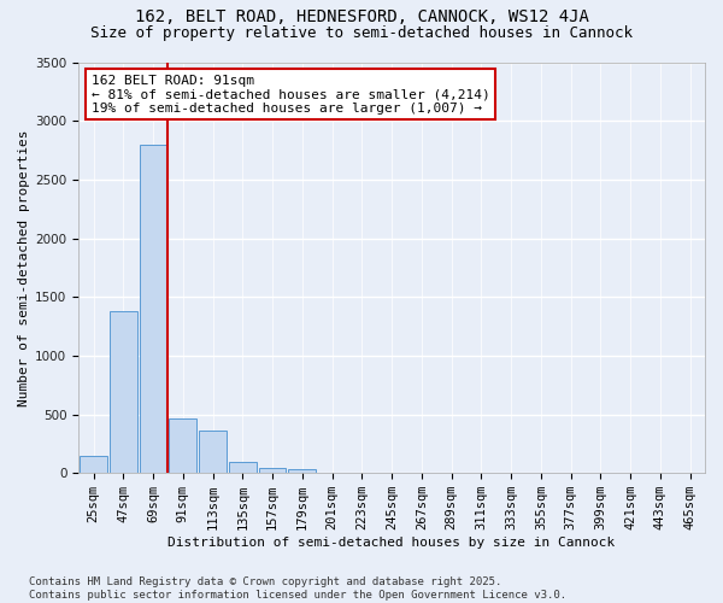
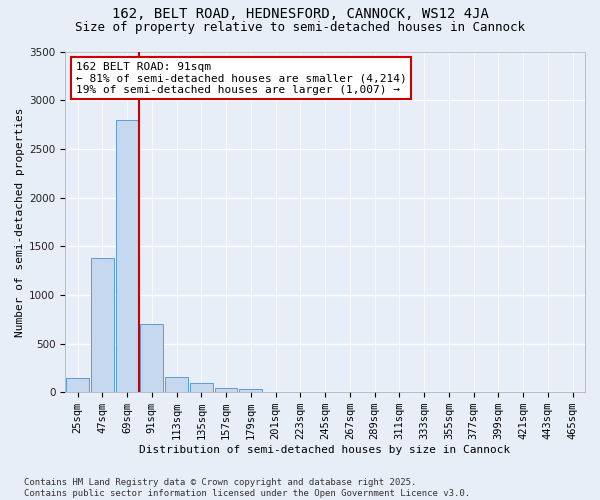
91sqm: 460 -> 700
113sqm: 360 -> 160
